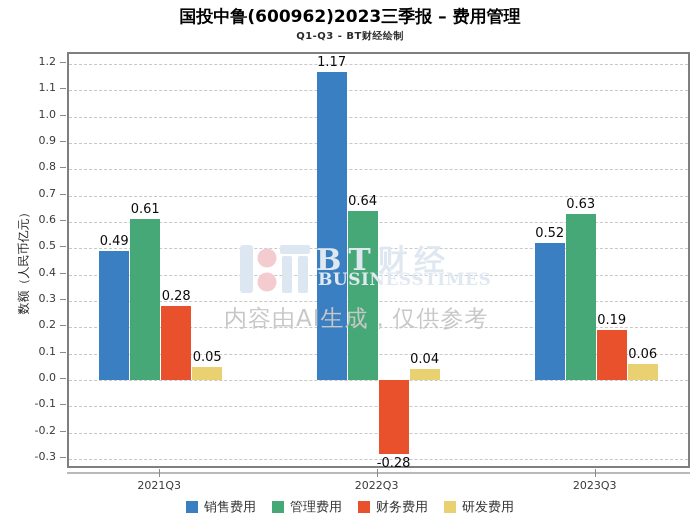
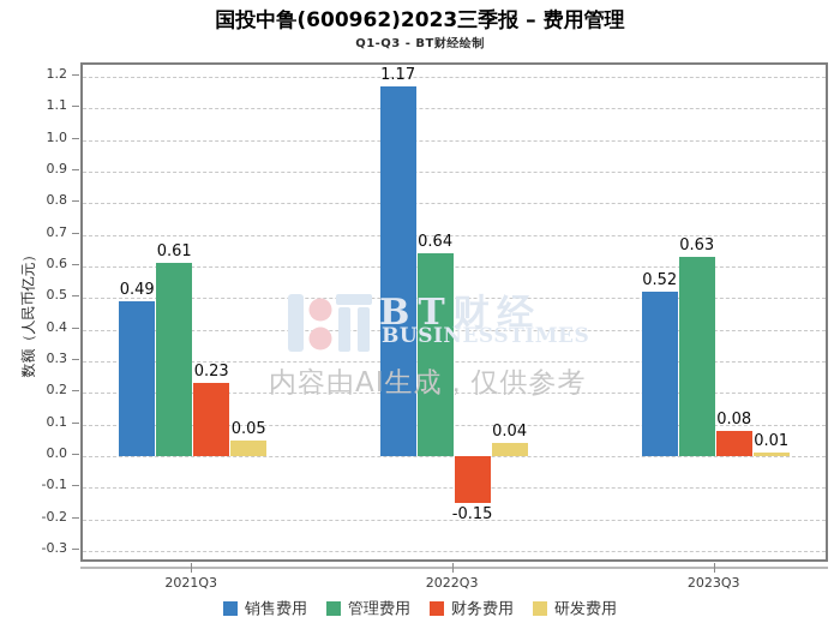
财务费用/2021Q3: 0.28 -> 0.23
财务费用/2022Q3: -0.28 -> -0.15
财务费用/2023Q3: 0.19 -> 0.08
研发费用/2023Q3: 0.06 -> 0.01
